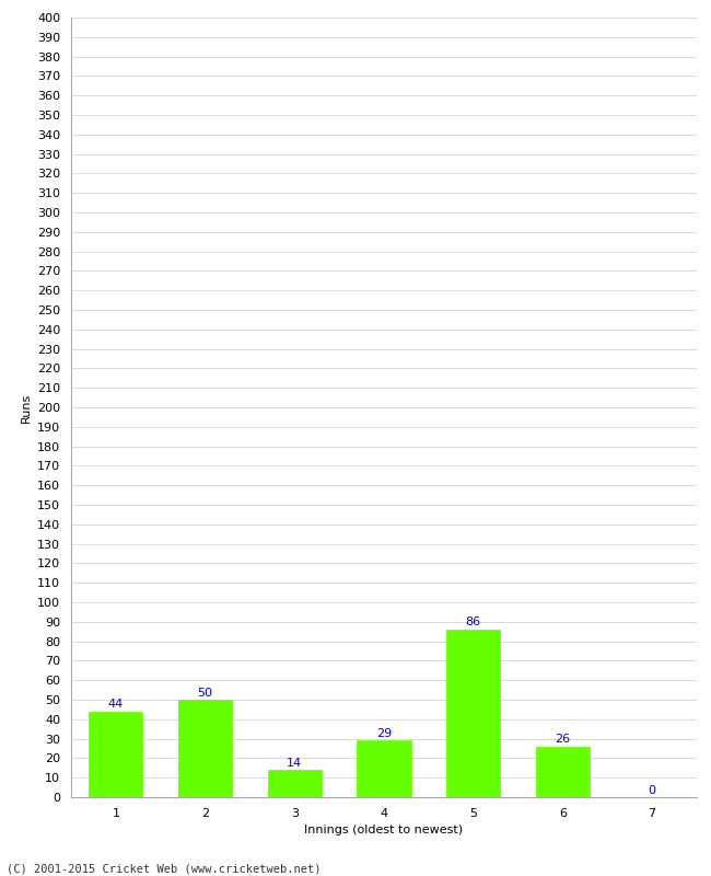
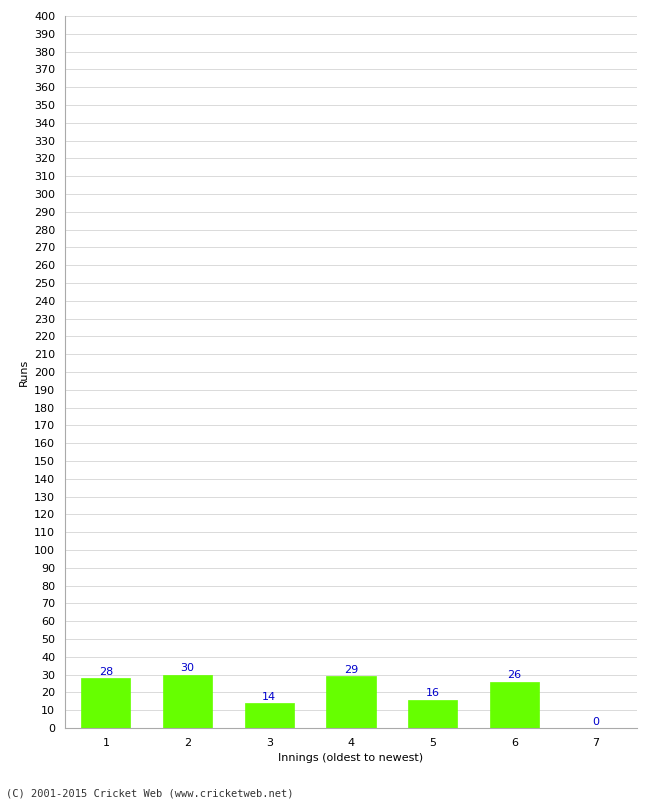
1: 44 -> 28
2: 50 -> 30
5: 86 -> 16
